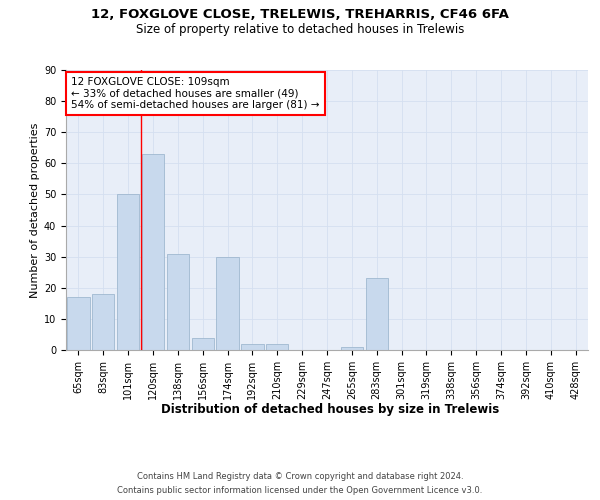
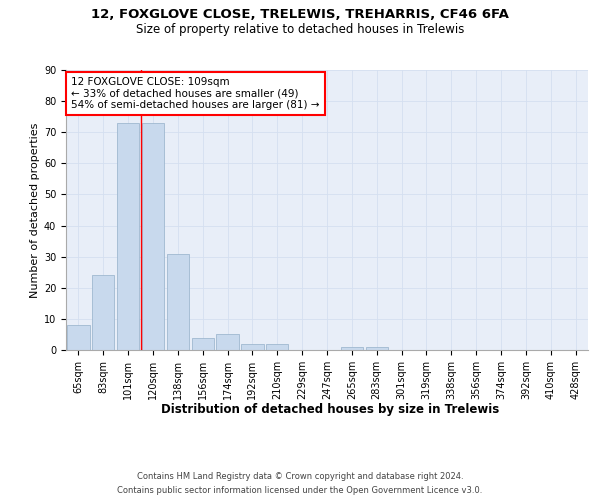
65sqm: 17 -> 8
83sqm: 18 -> 24
101sqm: 50 -> 73
120sqm: 63 -> 73
174sqm: 30 -> 5
283sqm: 23 -> 1
